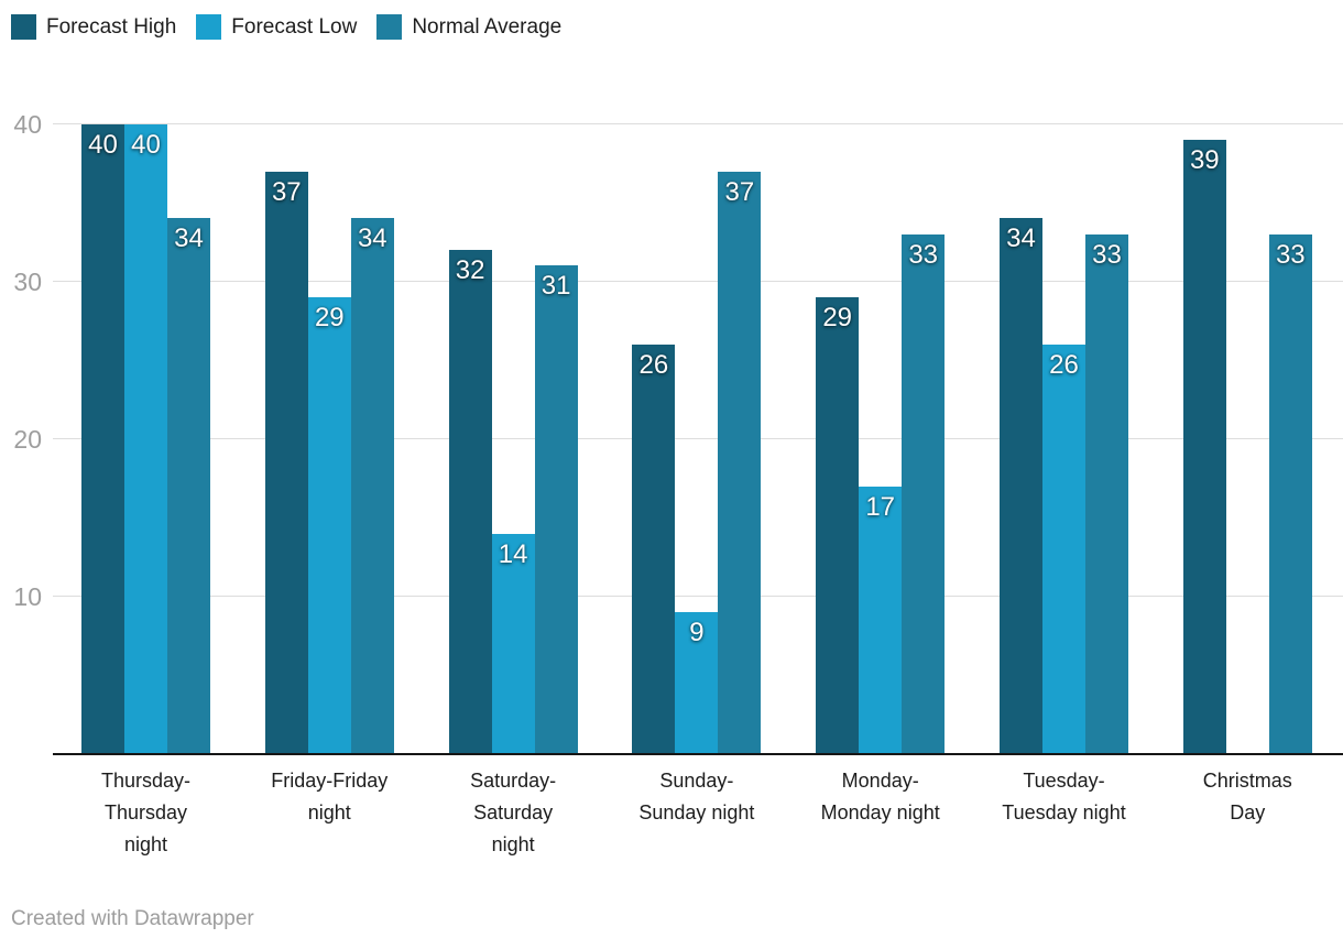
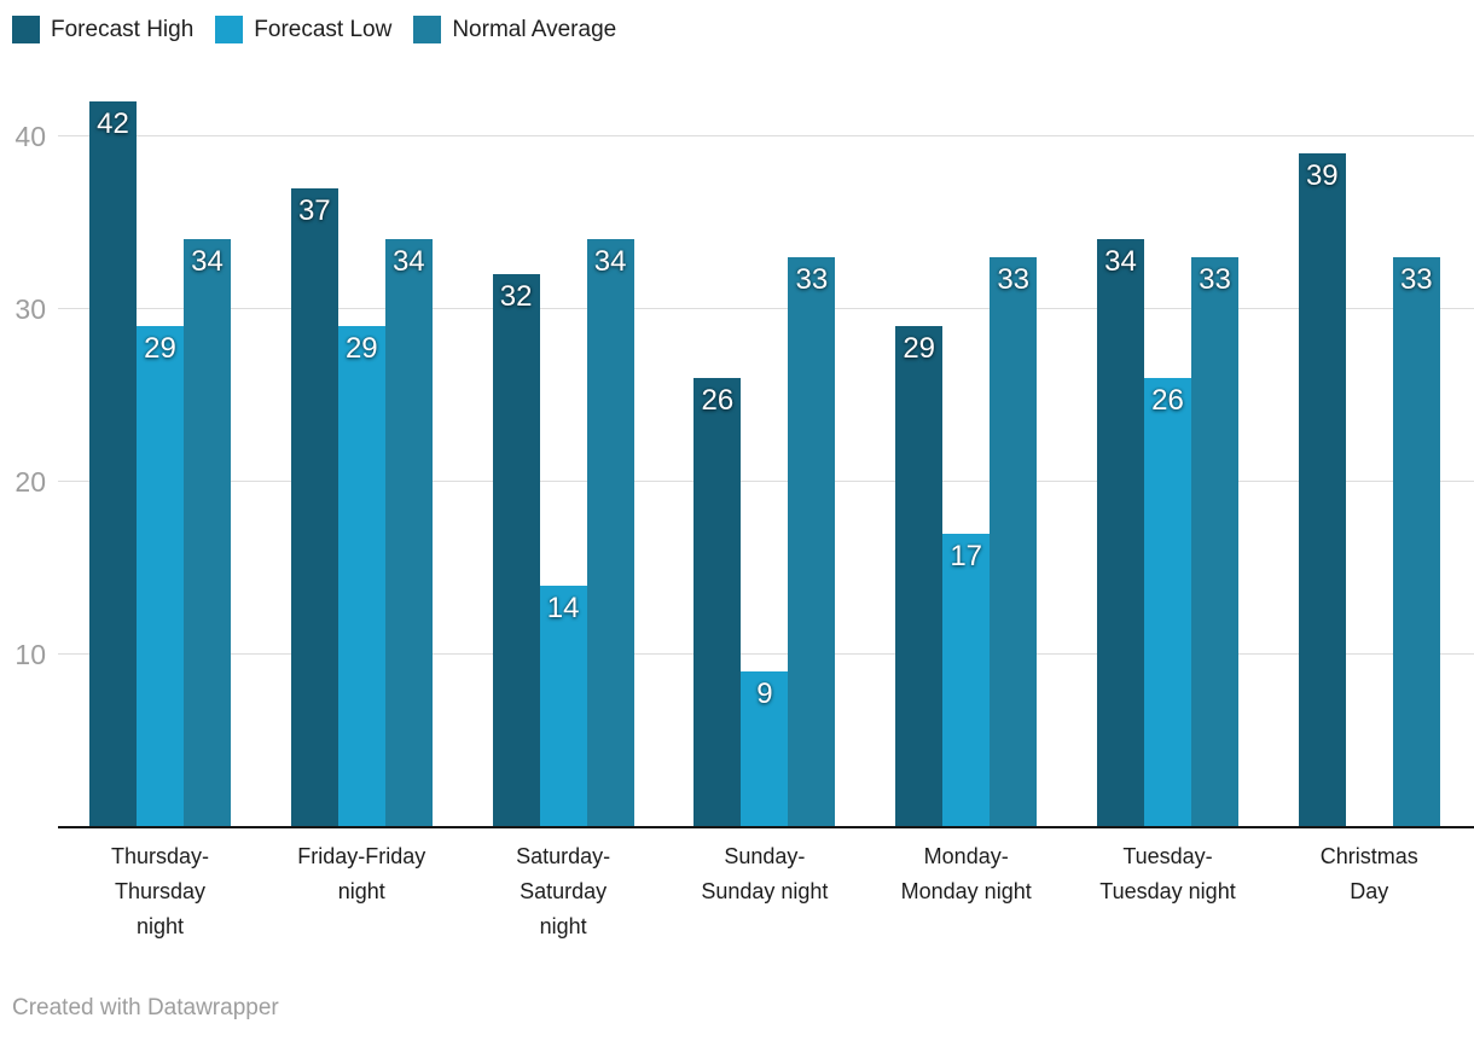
Forecast High/Thursday-Thursday night: 40 -> 42
Forecast Low/Thursday-Thursday night: 40 -> 29
Normal Average/Saturday-Saturday night: 31 -> 34
Normal Average/Sunday-Sunday night: 37 -> 33
